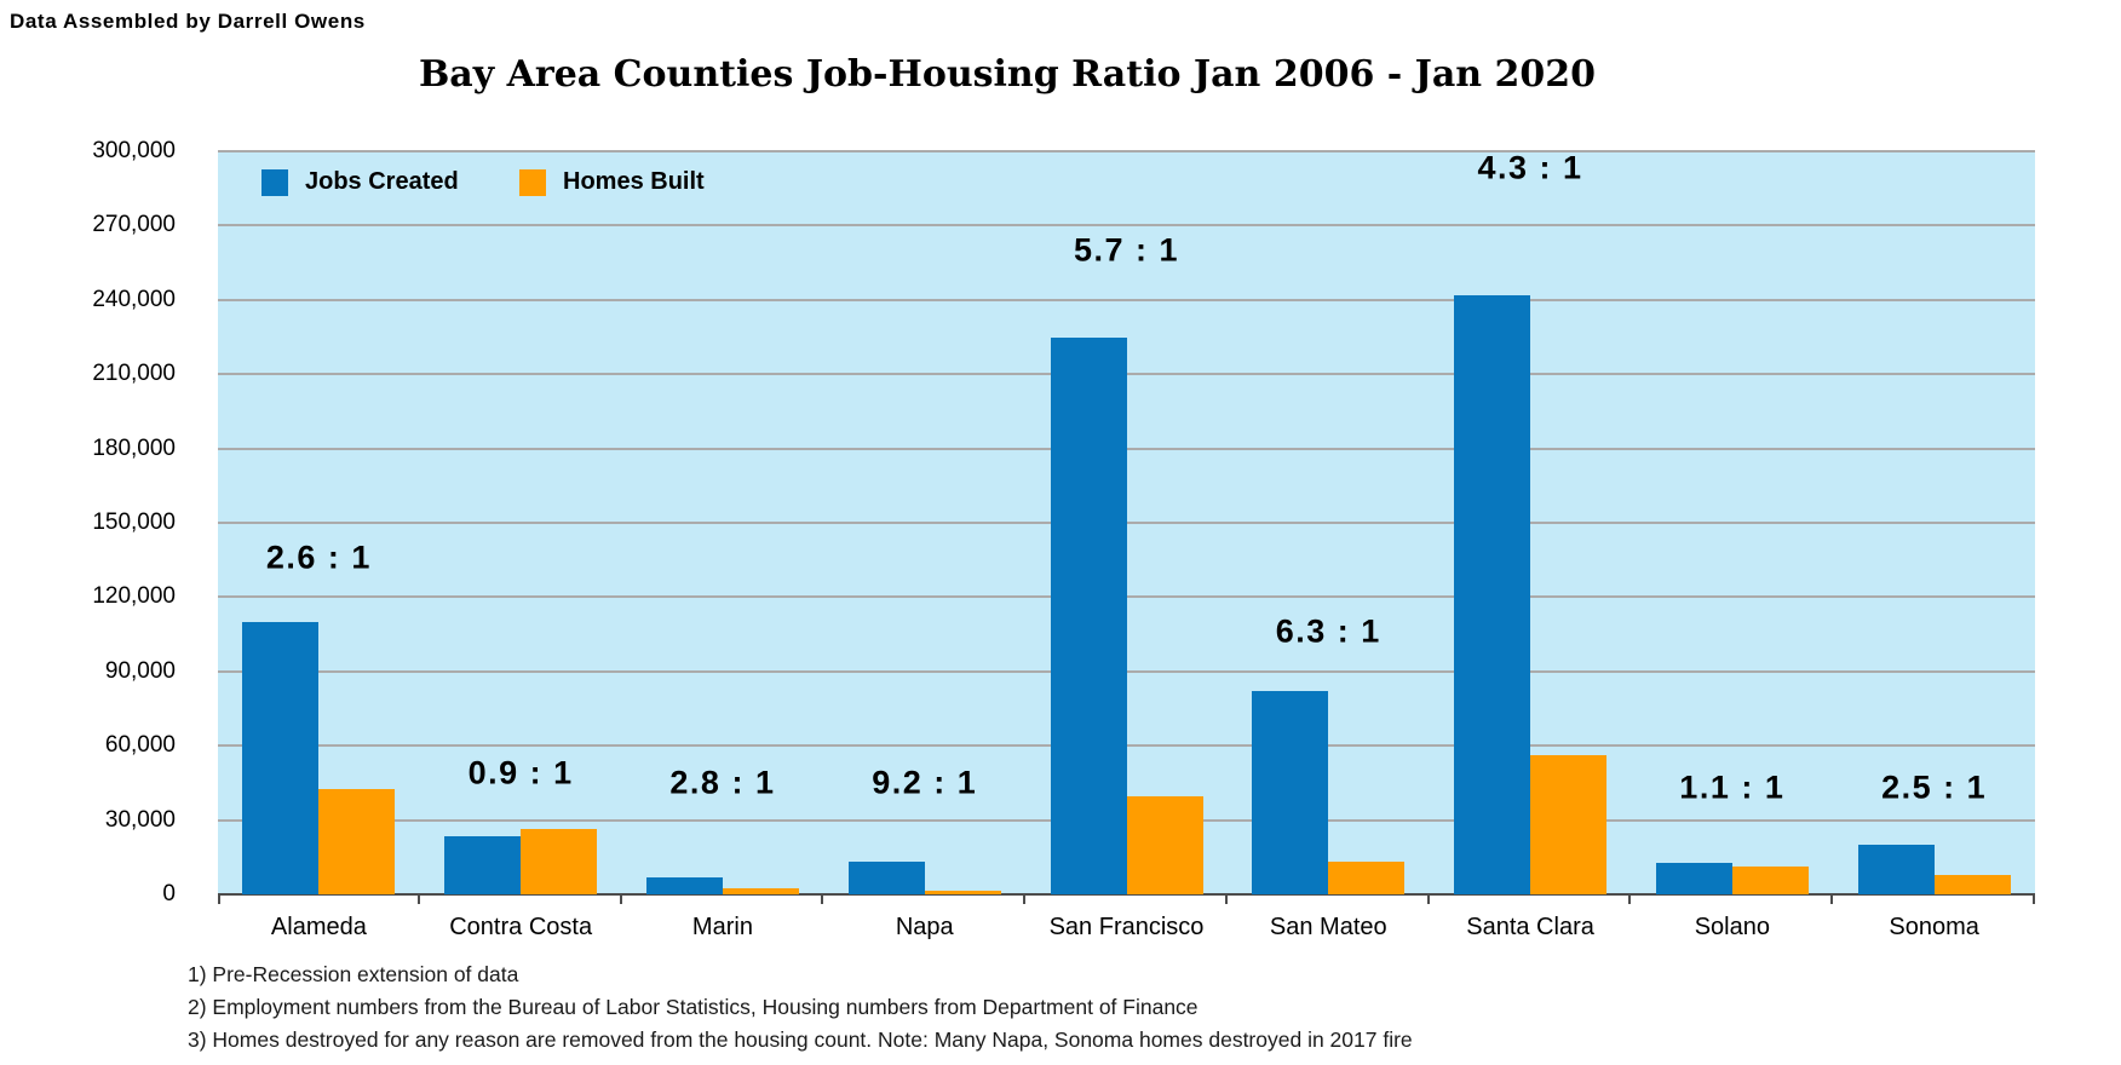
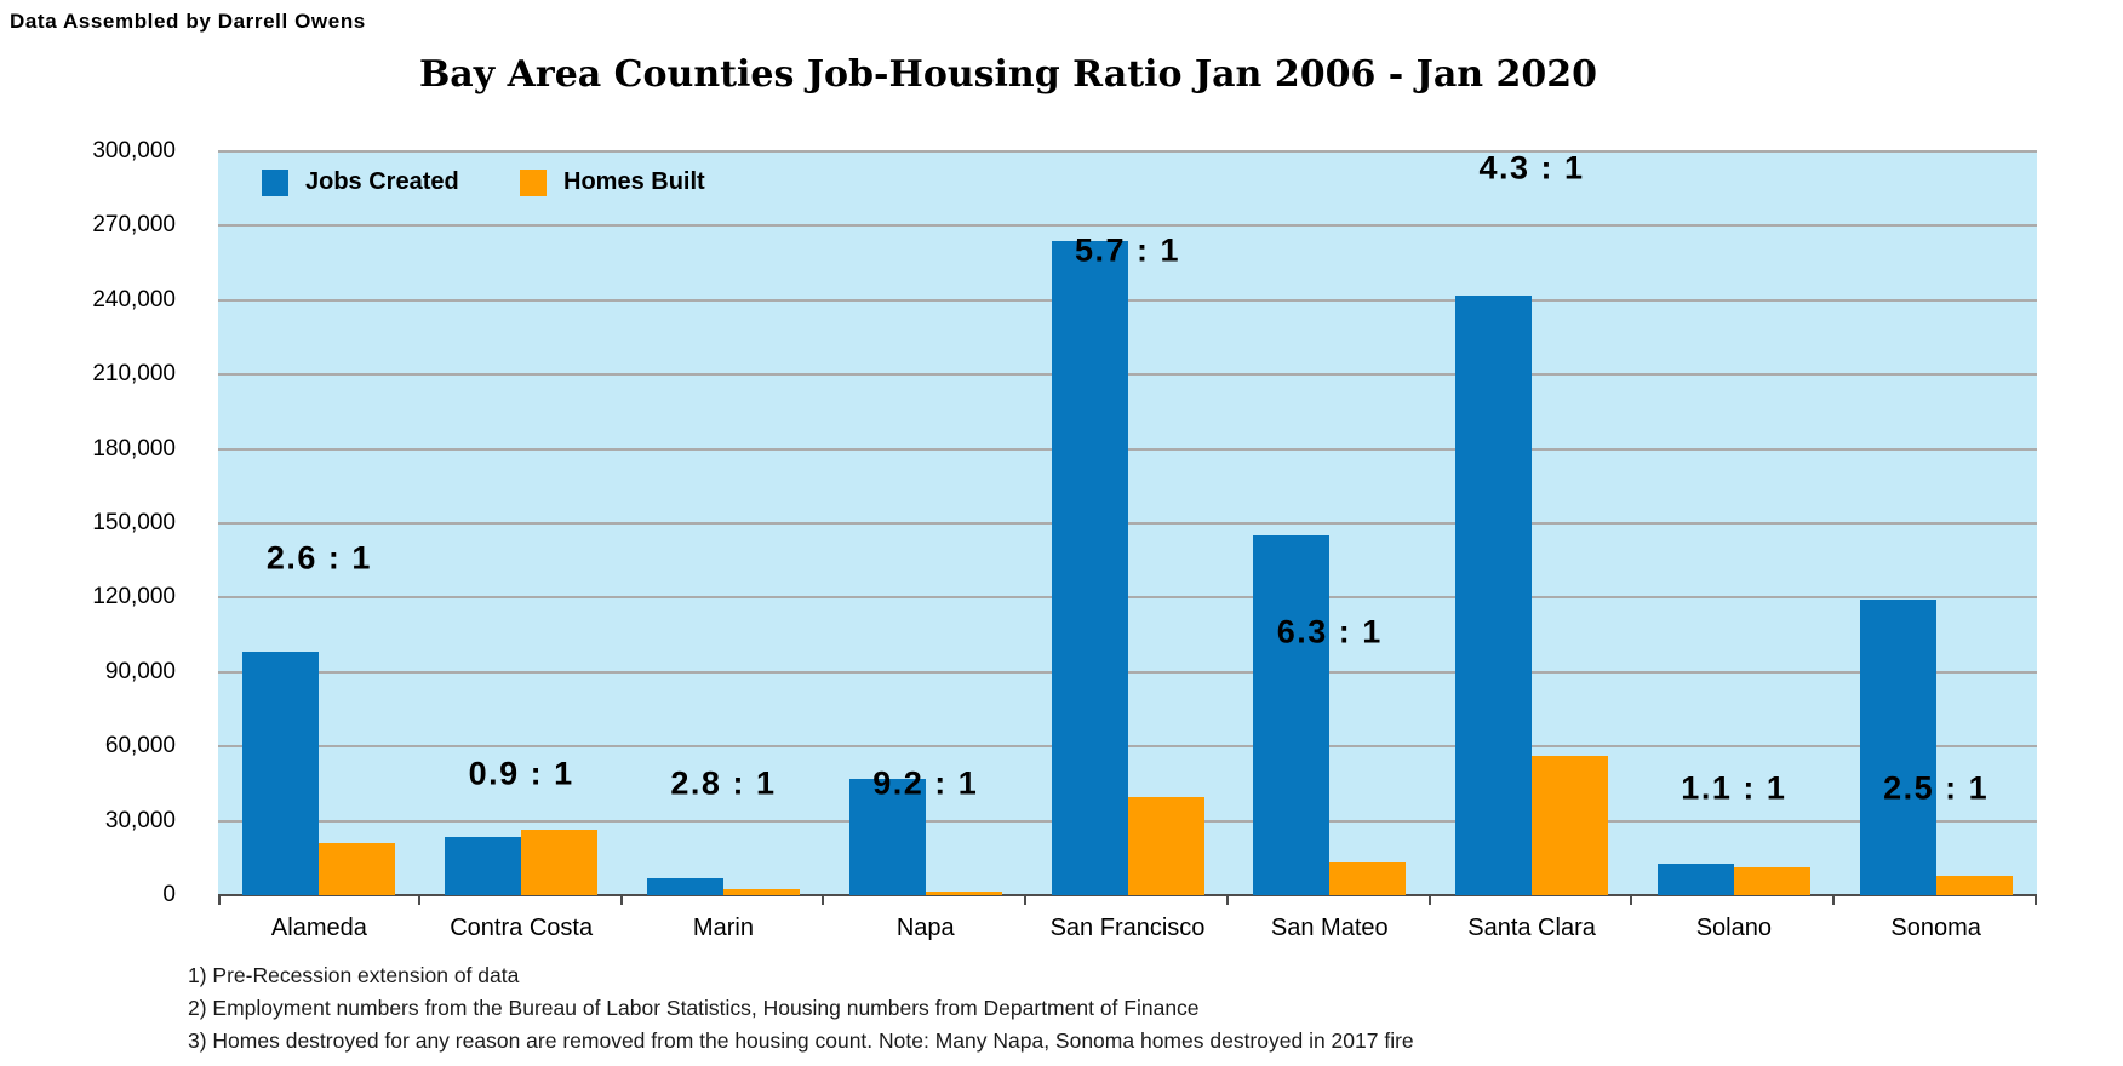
Jobs Created/Alameda: 110000 -> 98000
Homes Built/Alameda: 42000 -> 21000
Jobs Created/Napa: 13000 -> 47000
Jobs Created/San Francisco: 225000 -> 264000
Jobs Created/San Mateo: 82000 -> 145000
Jobs Created/Sonoma: 20000 -> 119000
